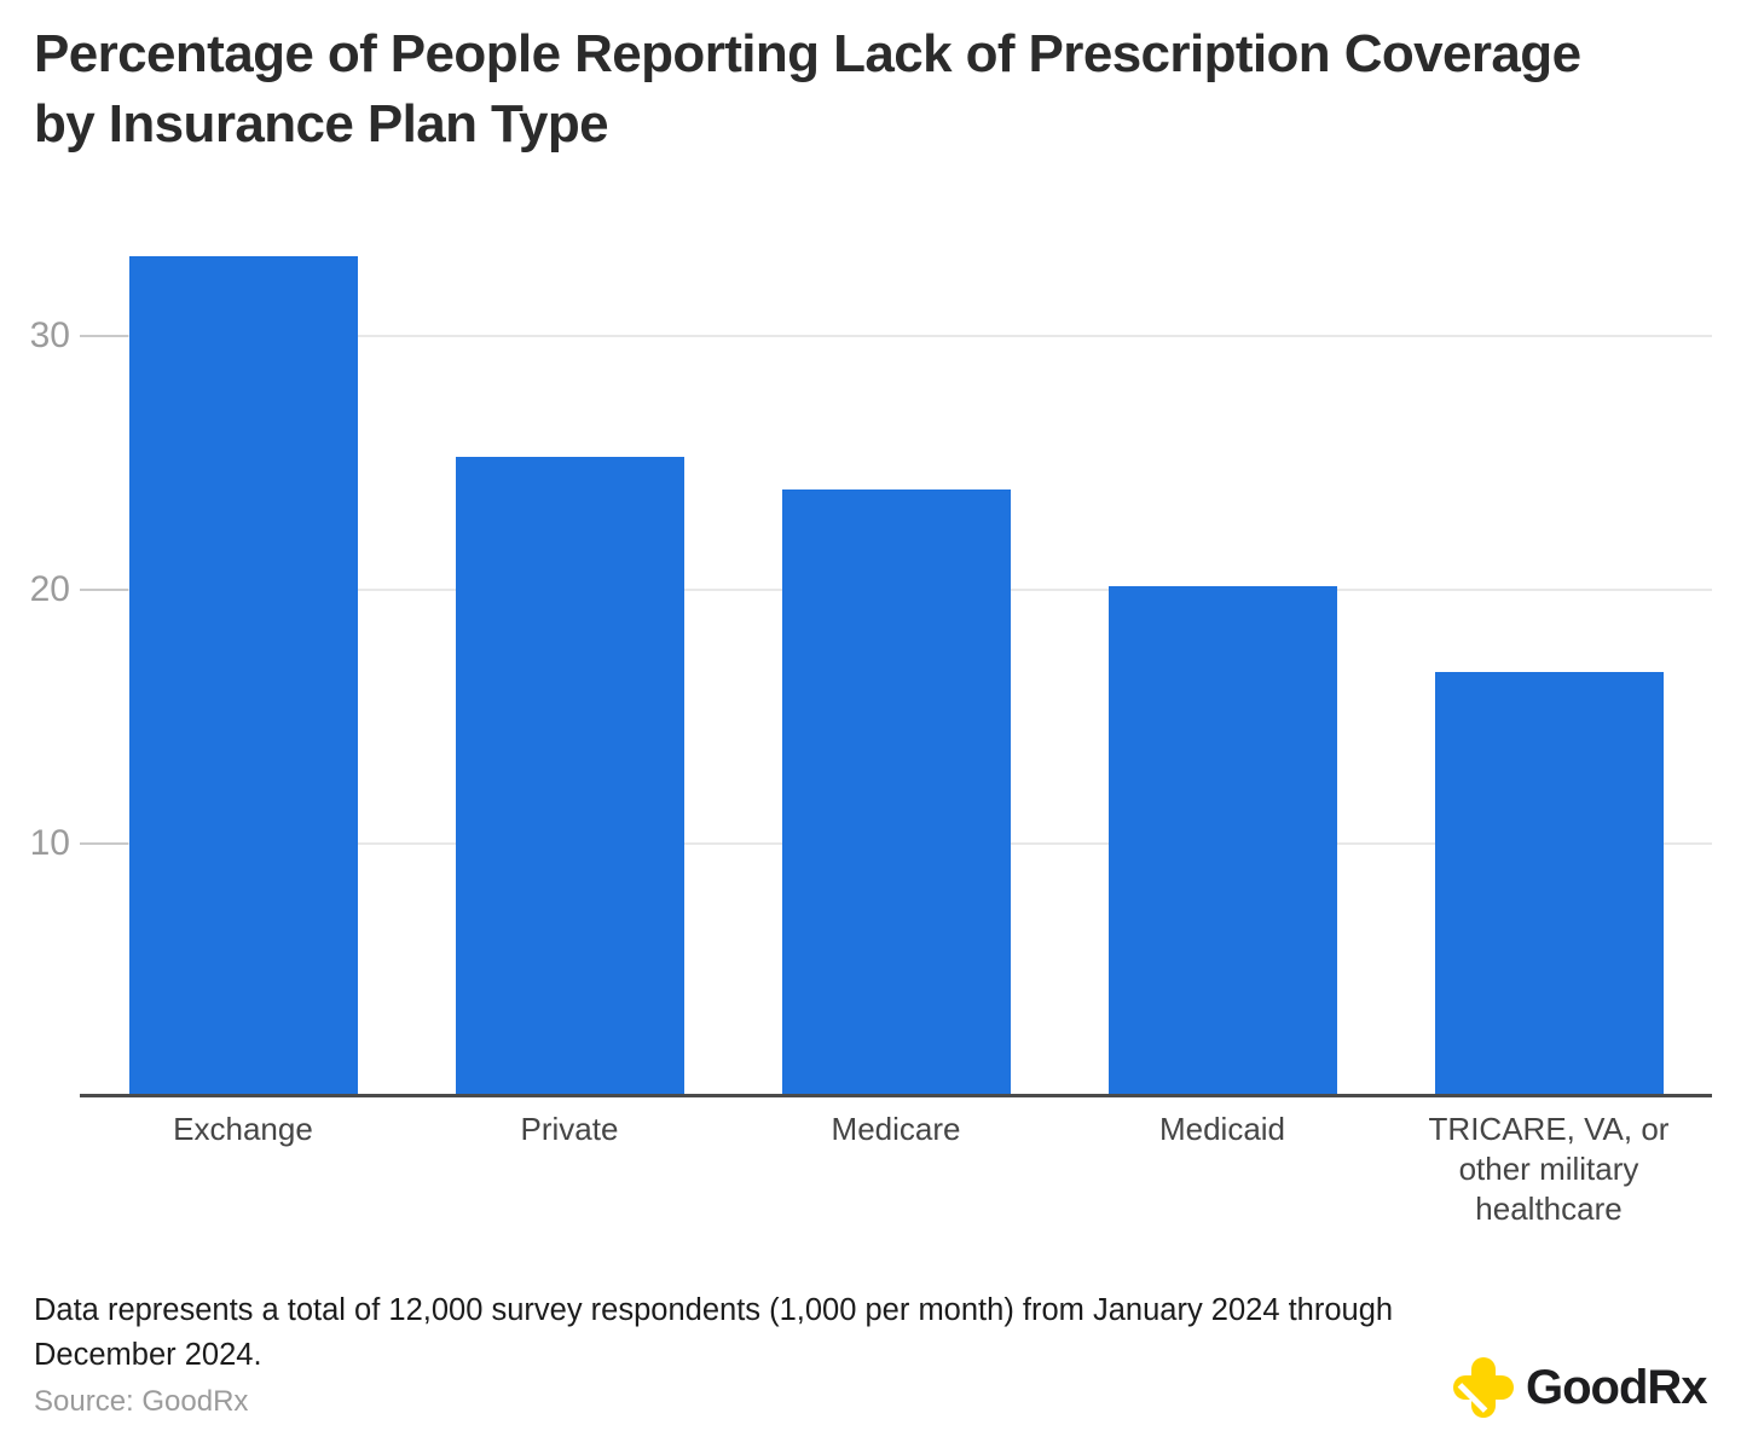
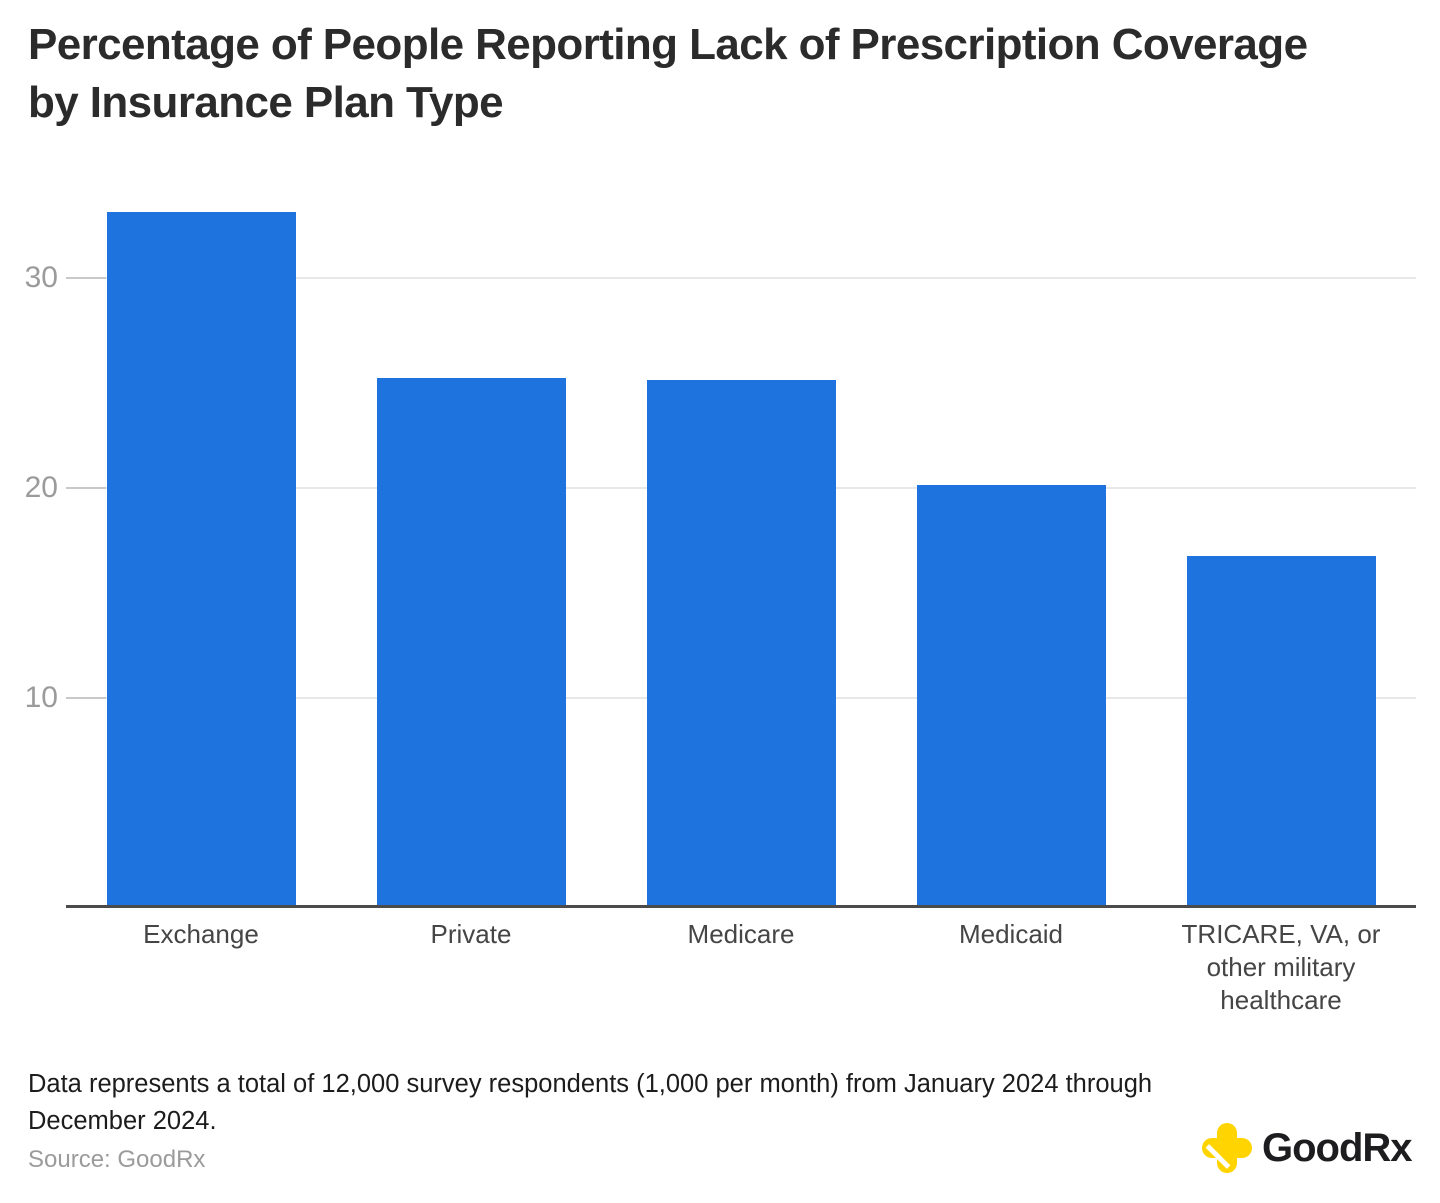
Medicare: 23.9 -> 25.1
